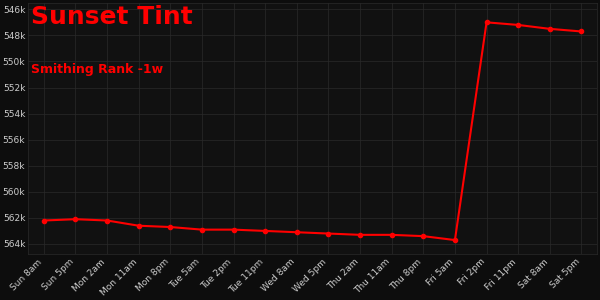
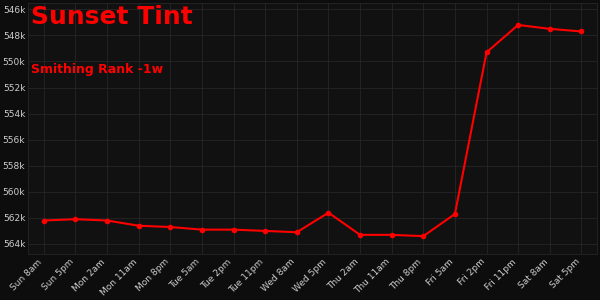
Wed 5pm: 563.2k -> 561.6k
Fri 5am: 563.7k -> 561.7k
Fri 2pm: 547.0k -> 549.3k
